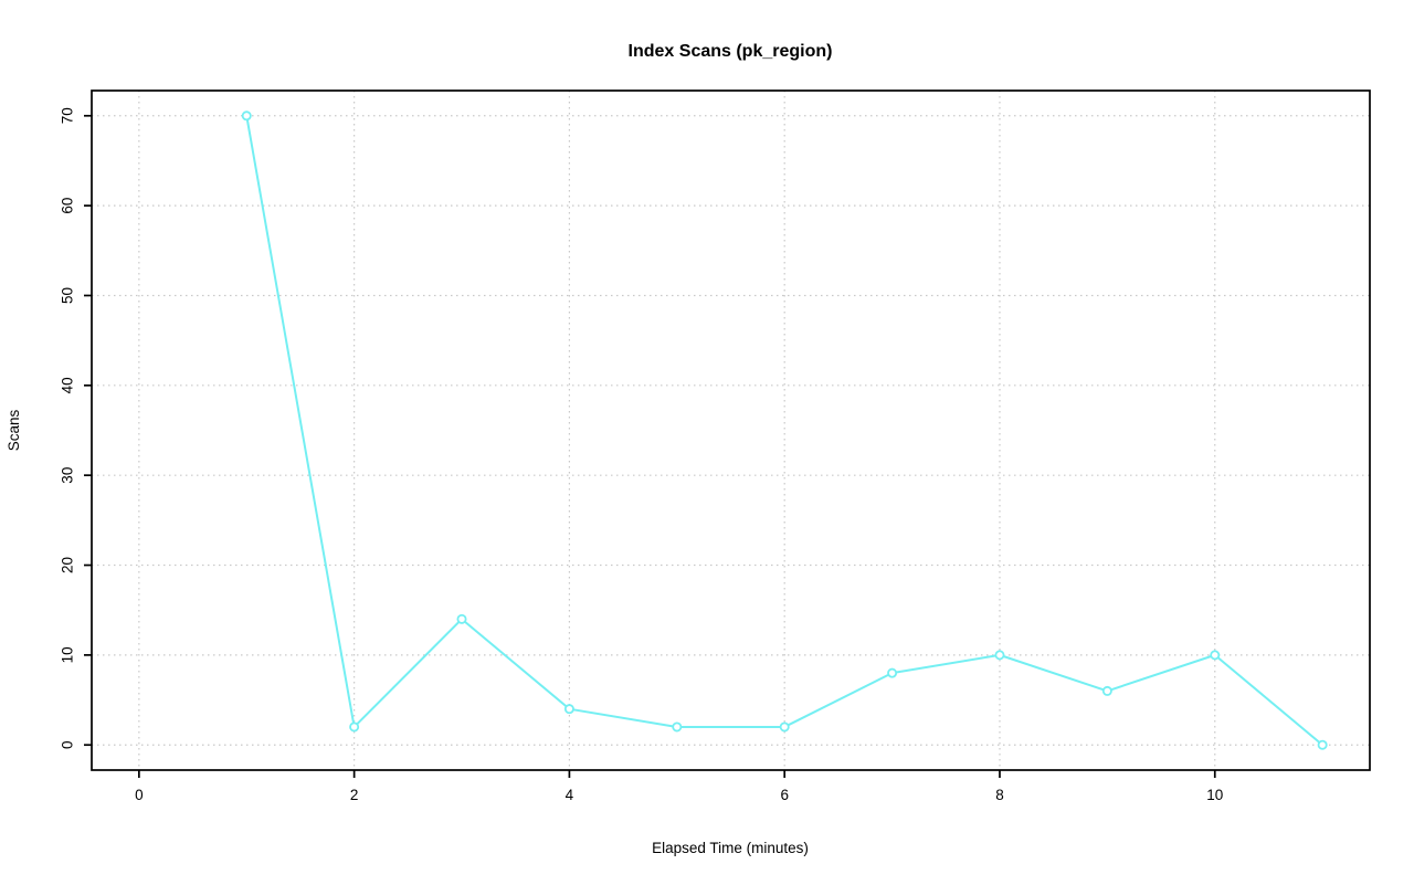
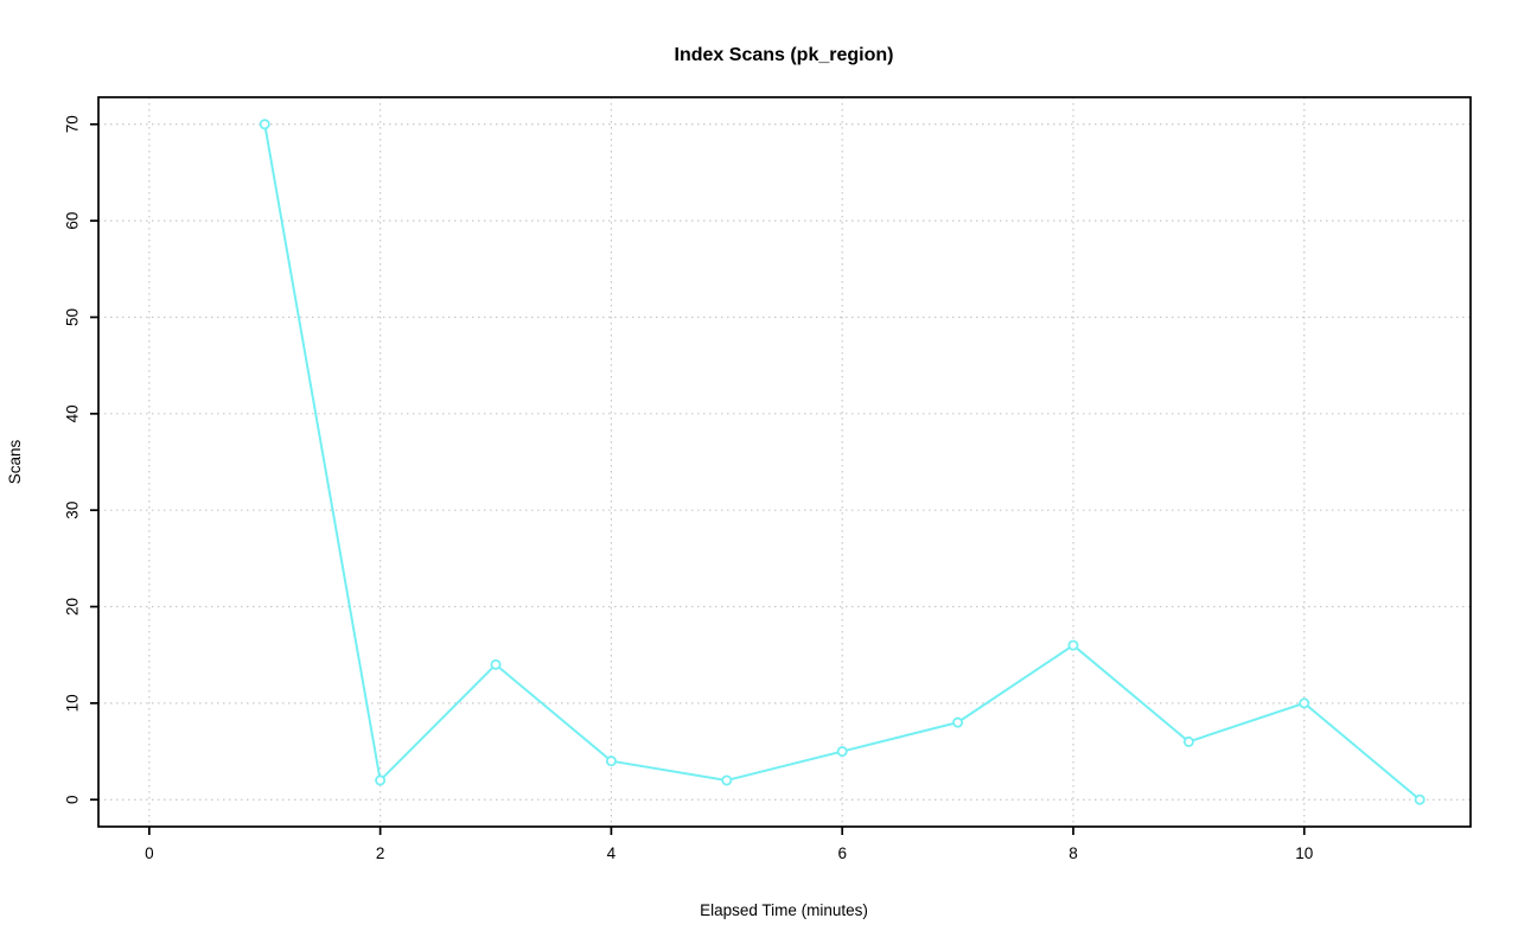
6: 2 -> 5
8: 10 -> 16
